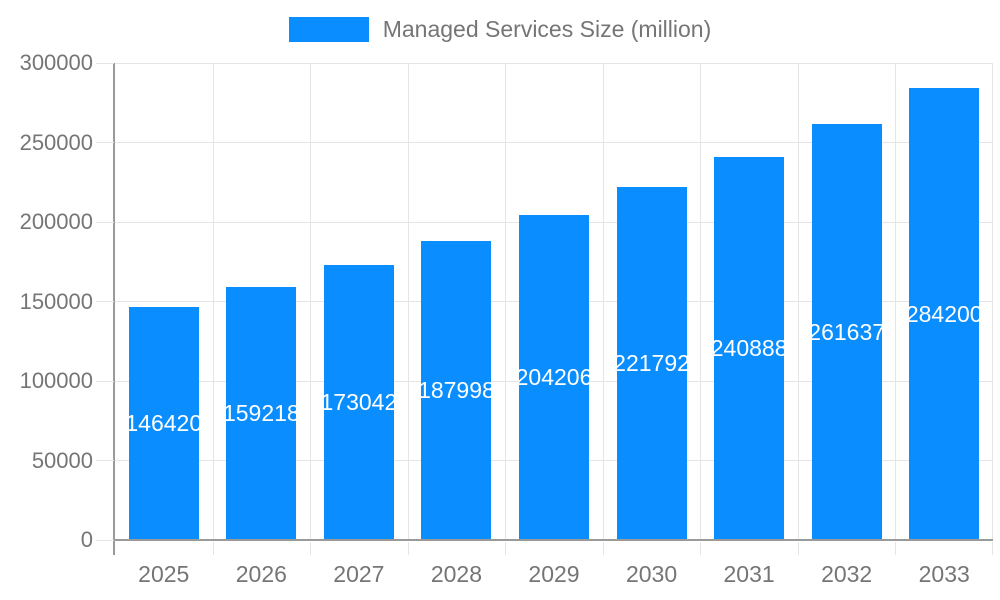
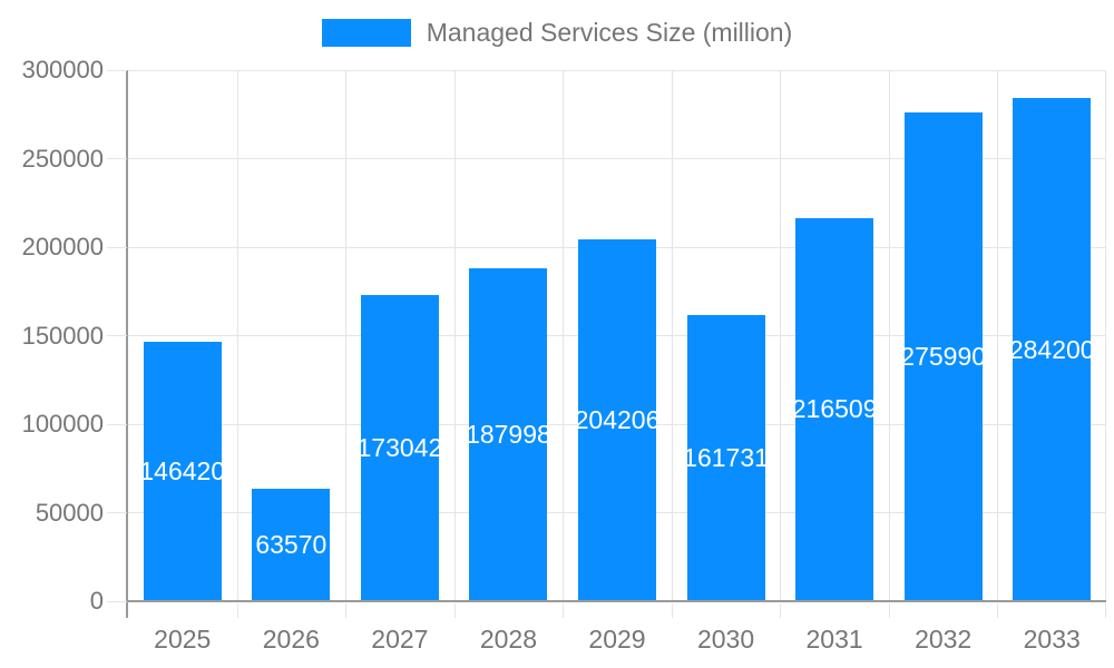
2026: 159218 -> 63570
2030: 221792 -> 161731
2031: 240888 -> 216509
2032: 261637 -> 275990
